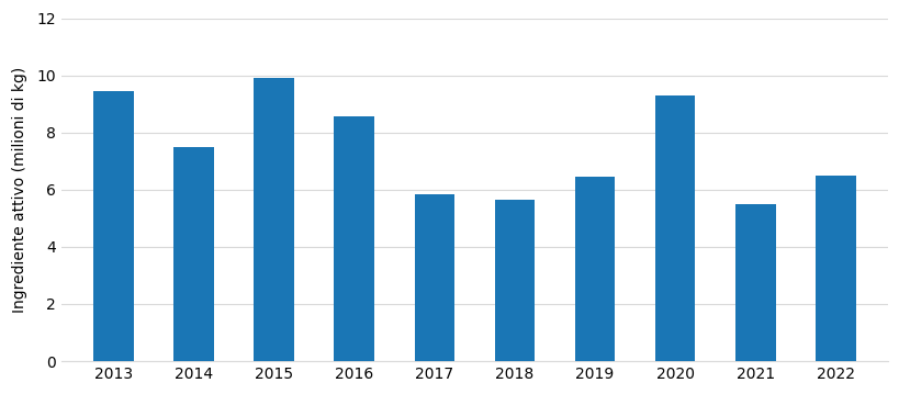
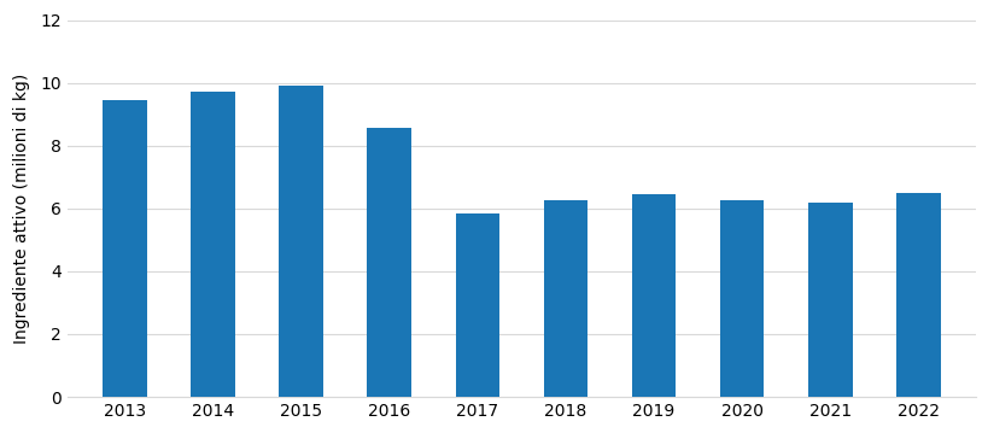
2014: 7.50 -> 9.70
2018: 5.65 -> 6.28
2020: 9.30 -> 6.25
2021: 5.50 -> 6.20
